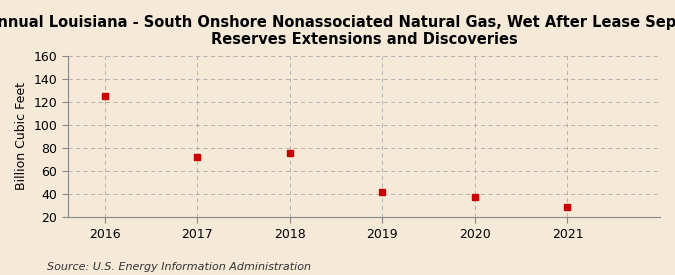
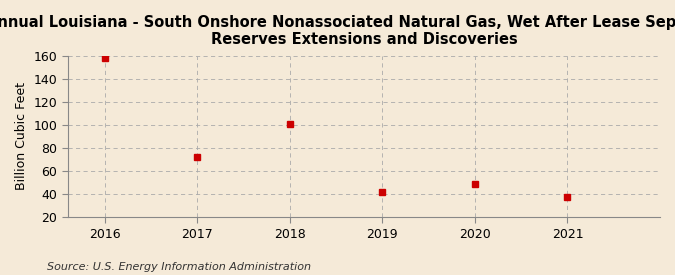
2016: 125 -> 158
2018: 76 -> 101
2020: 38 -> 49
2021: 29 -> 38
